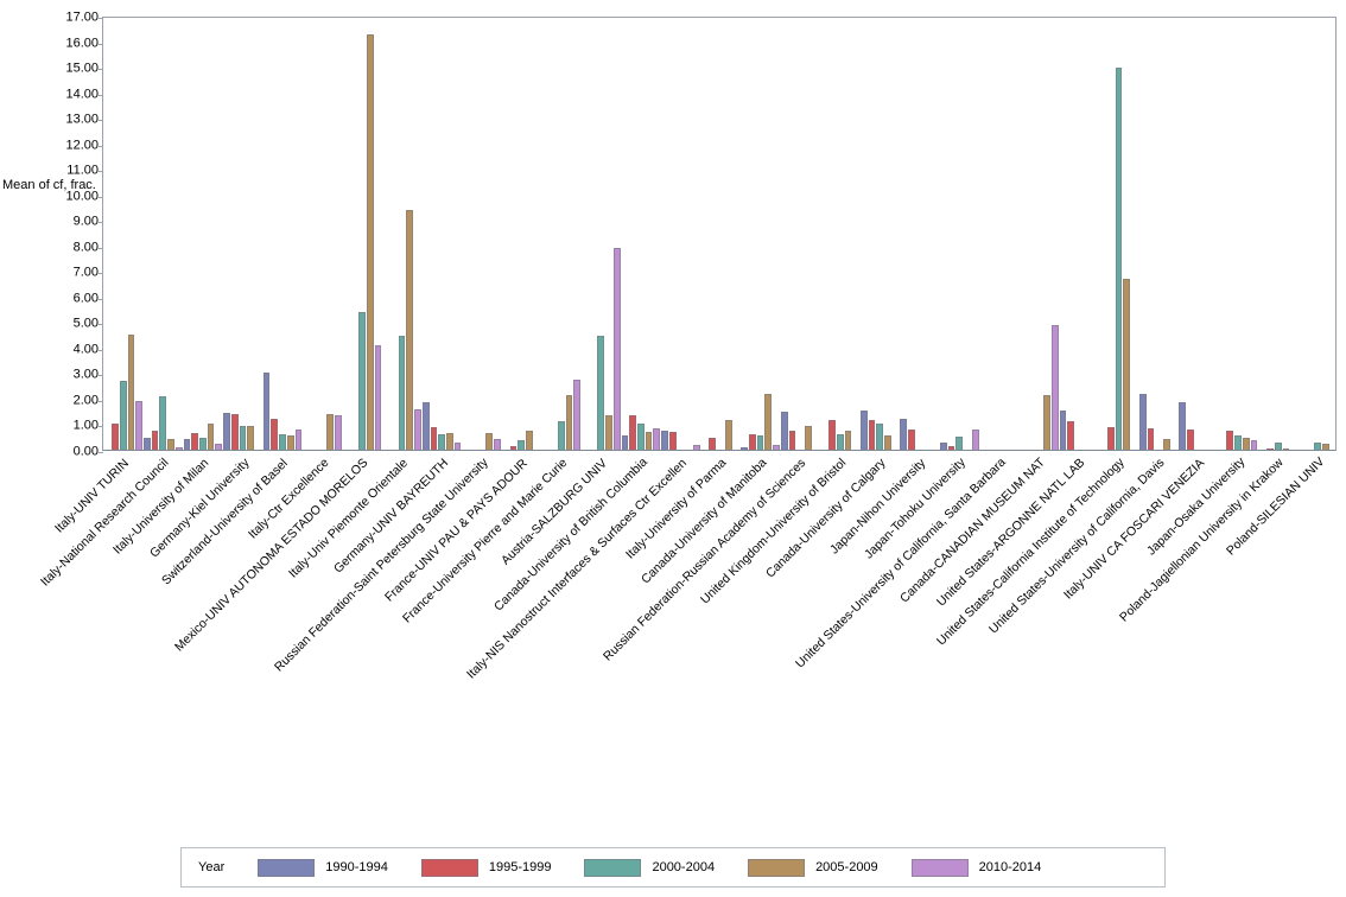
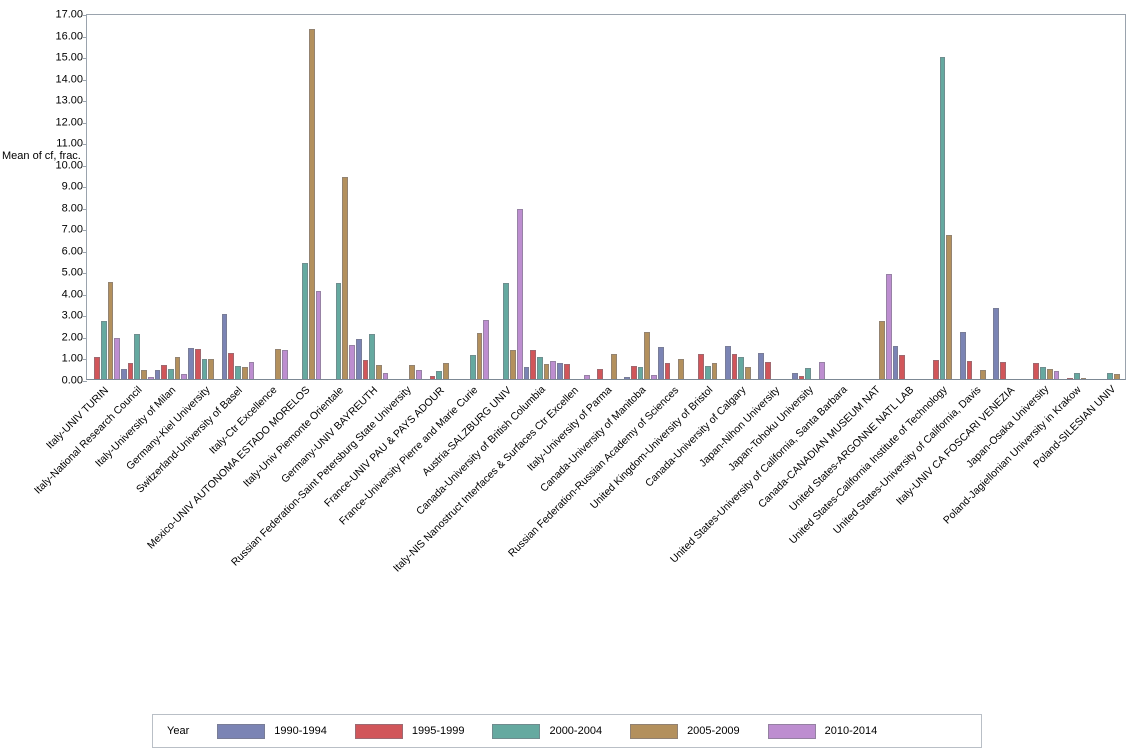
2000-2004/Germany-UNIV BAYREUTH: 0.6 -> 2.1
2005-2009/Canada-CANADIAN MUSEUM NAT: 2.1 -> 2.7
1990-1994/Italy-UNIV CA FOSCARI VENEZIA: 1.9 -> 3.3
